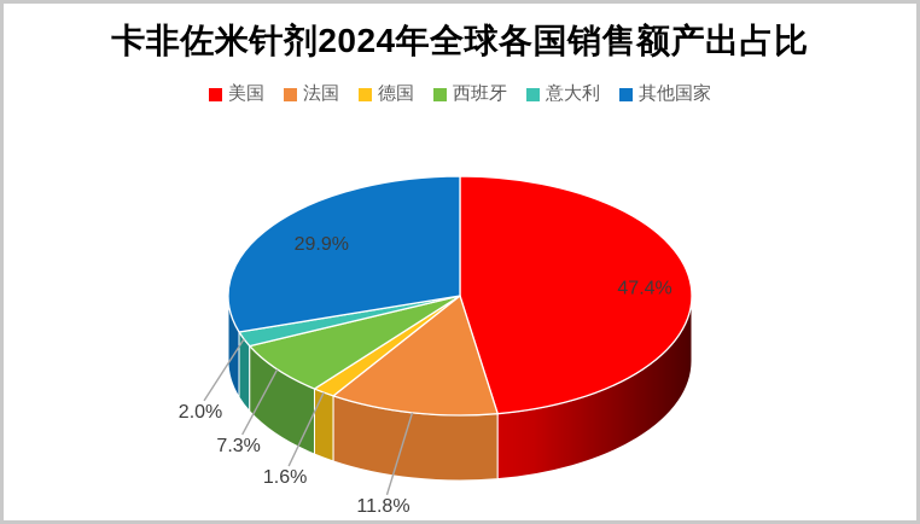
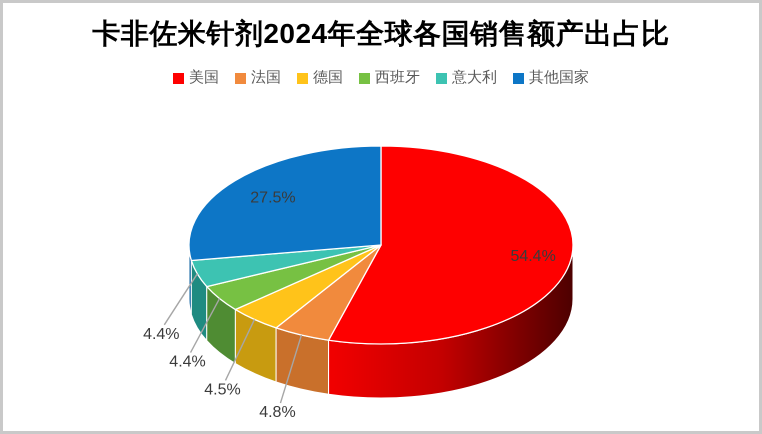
美国: 47.4% -> 54.4%
法国: 11.8% -> 4.8%
德国: 1.6% -> 4.5%
西班牙: 7.3% -> 4.4%
意大利: 2.0% -> 4.4%
其他国家: 29.9% -> 27.5%
